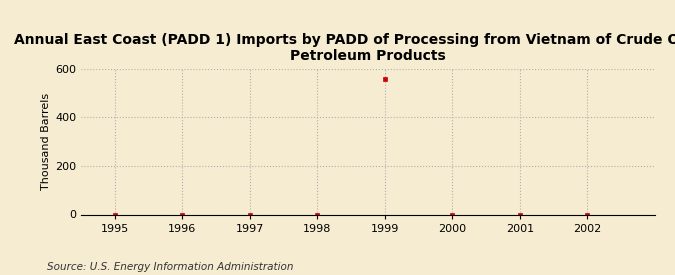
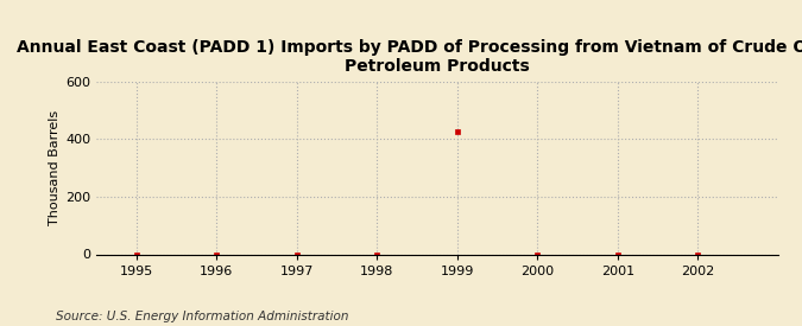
1999: 557 -> 425
